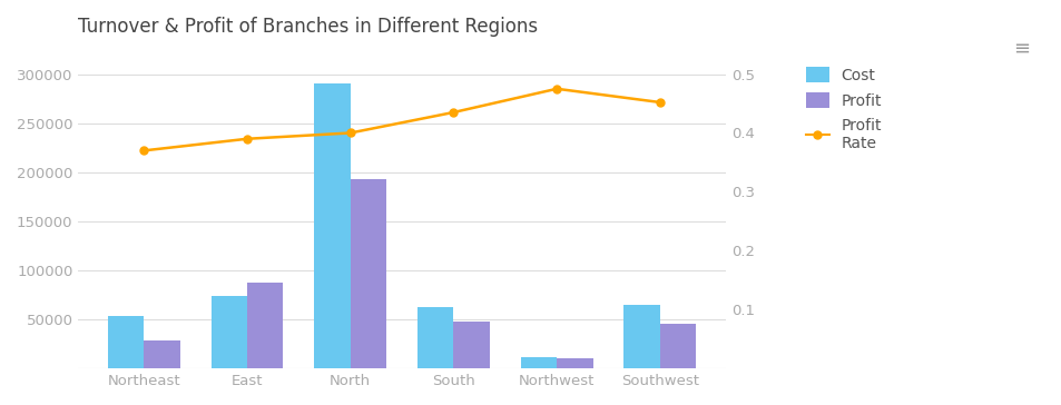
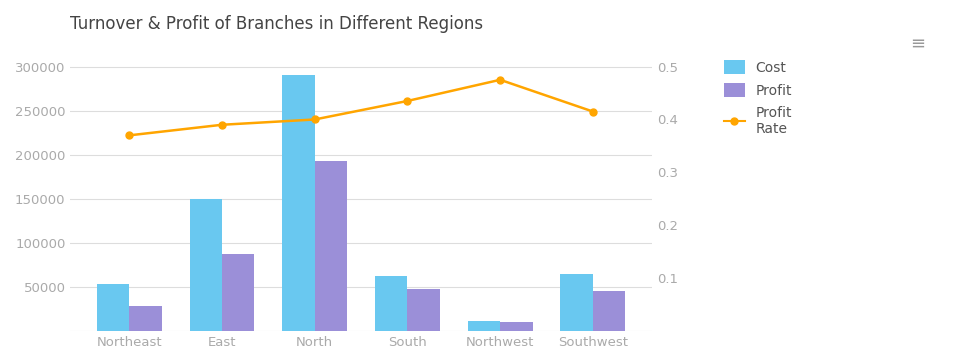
Cost/East: 74000 -> 150000
Profit Rate/Southwest: 0.452 -> 0.415
